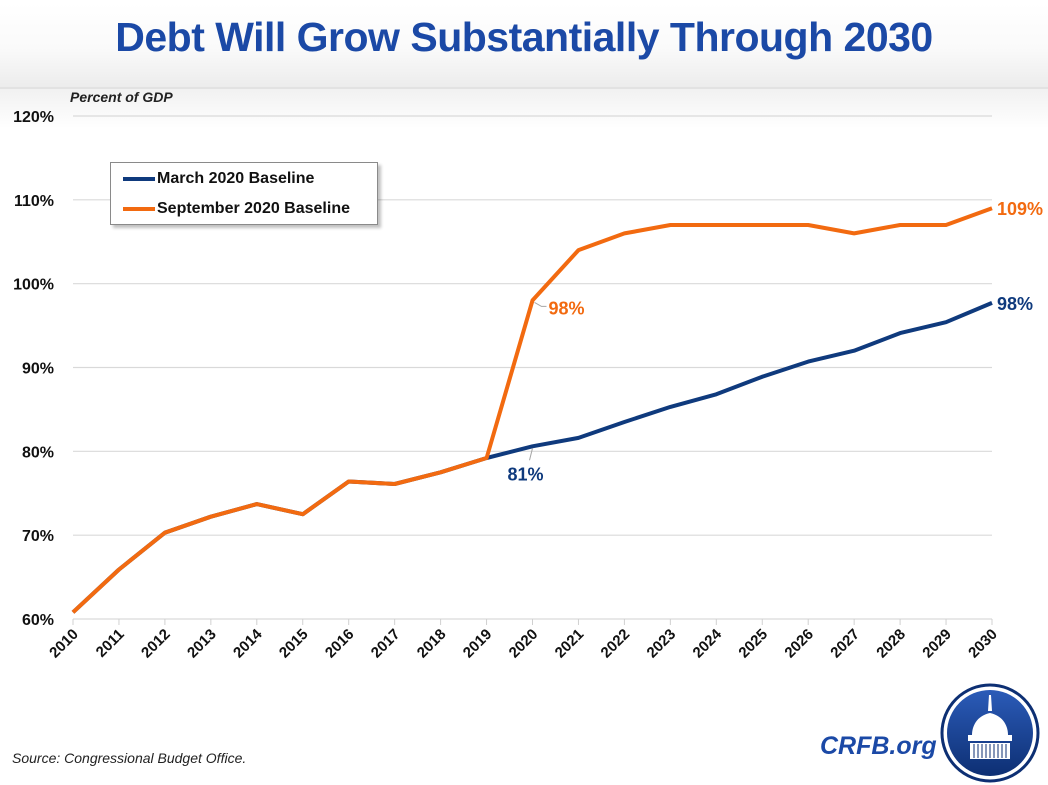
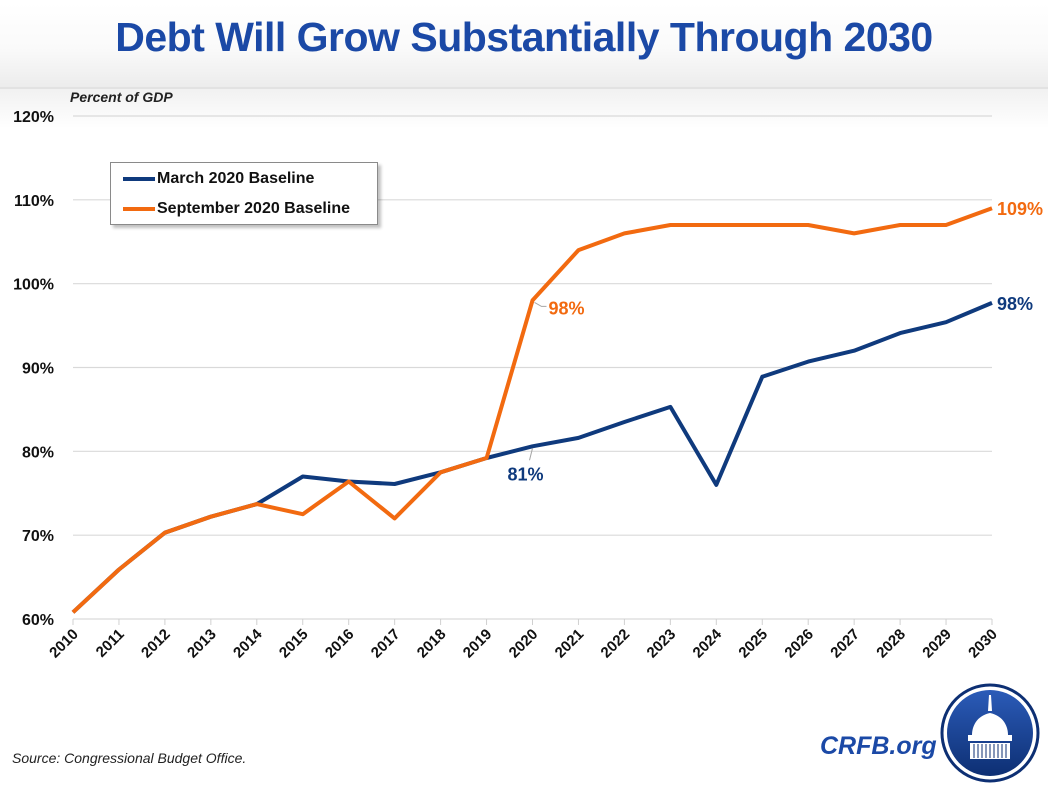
March 2020 Baseline/2015: 72% -> 77%
September 2020 Baseline/2017: 76% -> 72%
March 2020 Baseline/2024: 87% -> 76%
